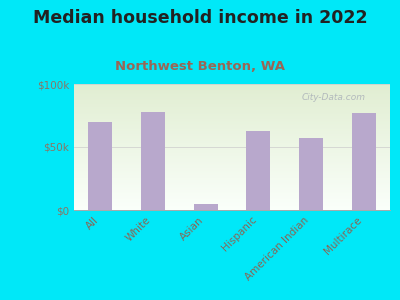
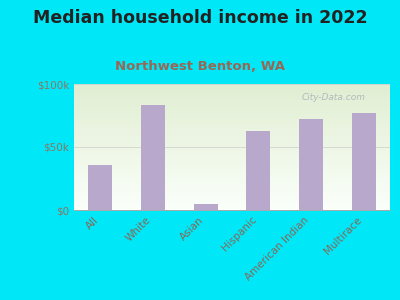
All: $70k -> $36k
White: $78k -> $83k
American Indian: $57k -> $72k
